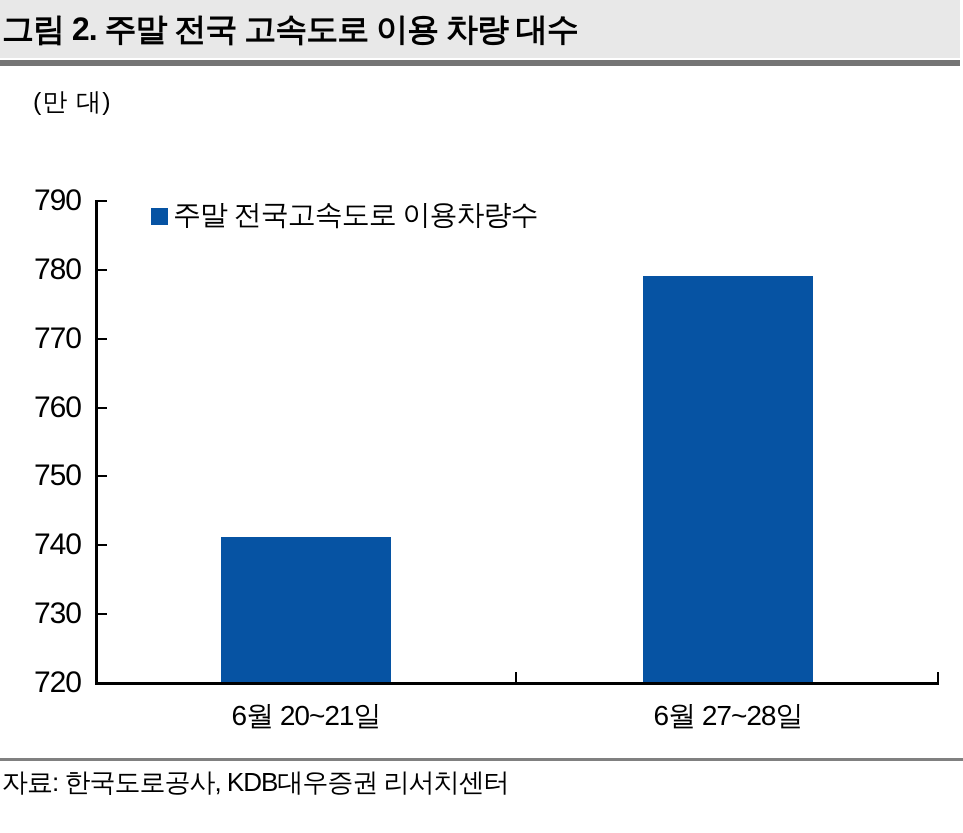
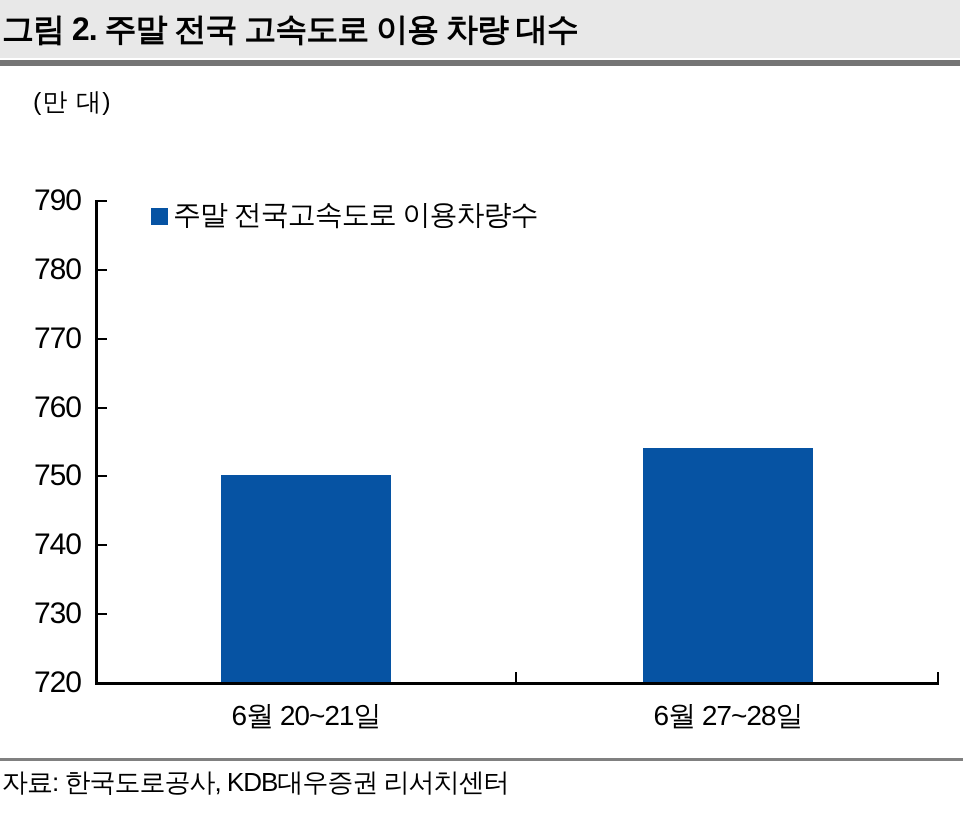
6월 20~21일: 741 -> 750
6월 27~28일: 779 -> 754
